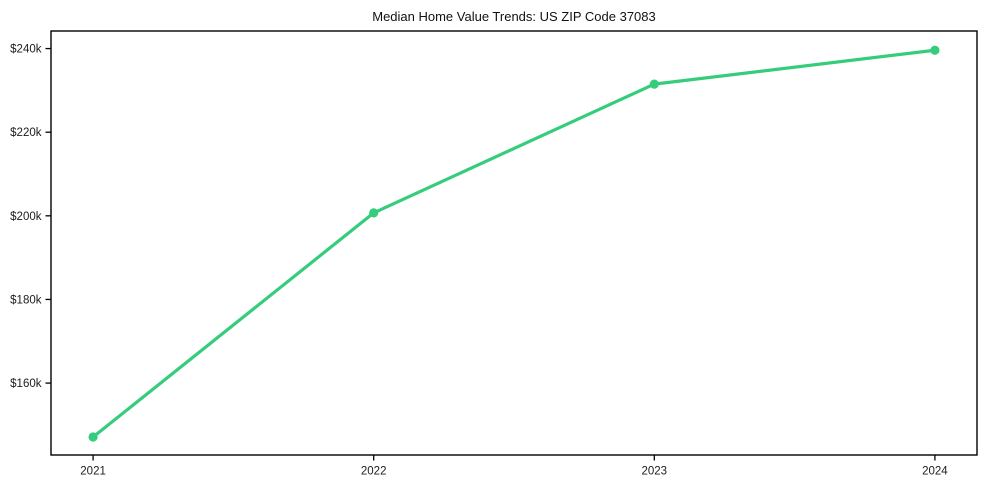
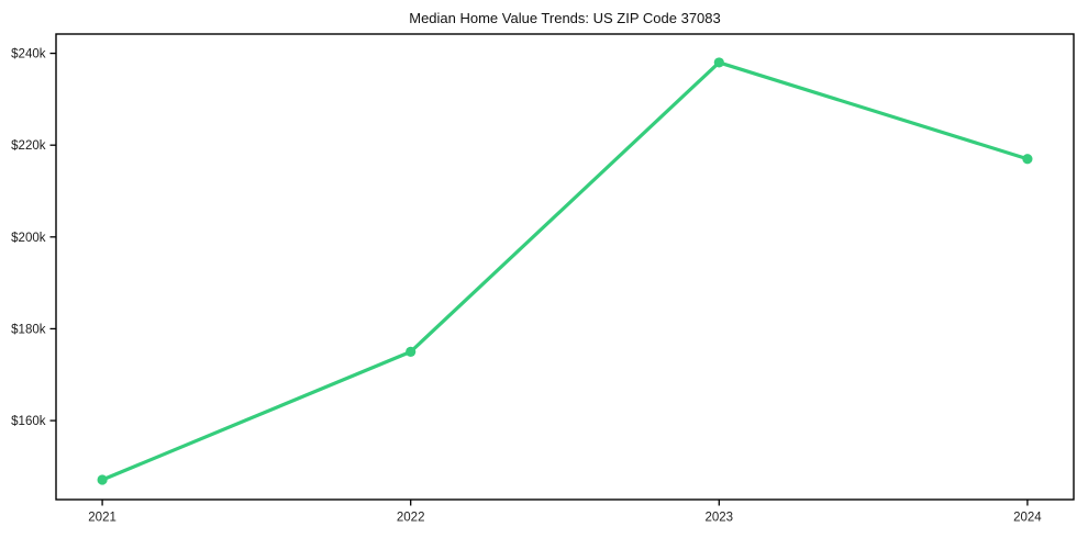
2022: $201k -> $175k
2023: $232k -> $238k
2024: $240k -> $217k
